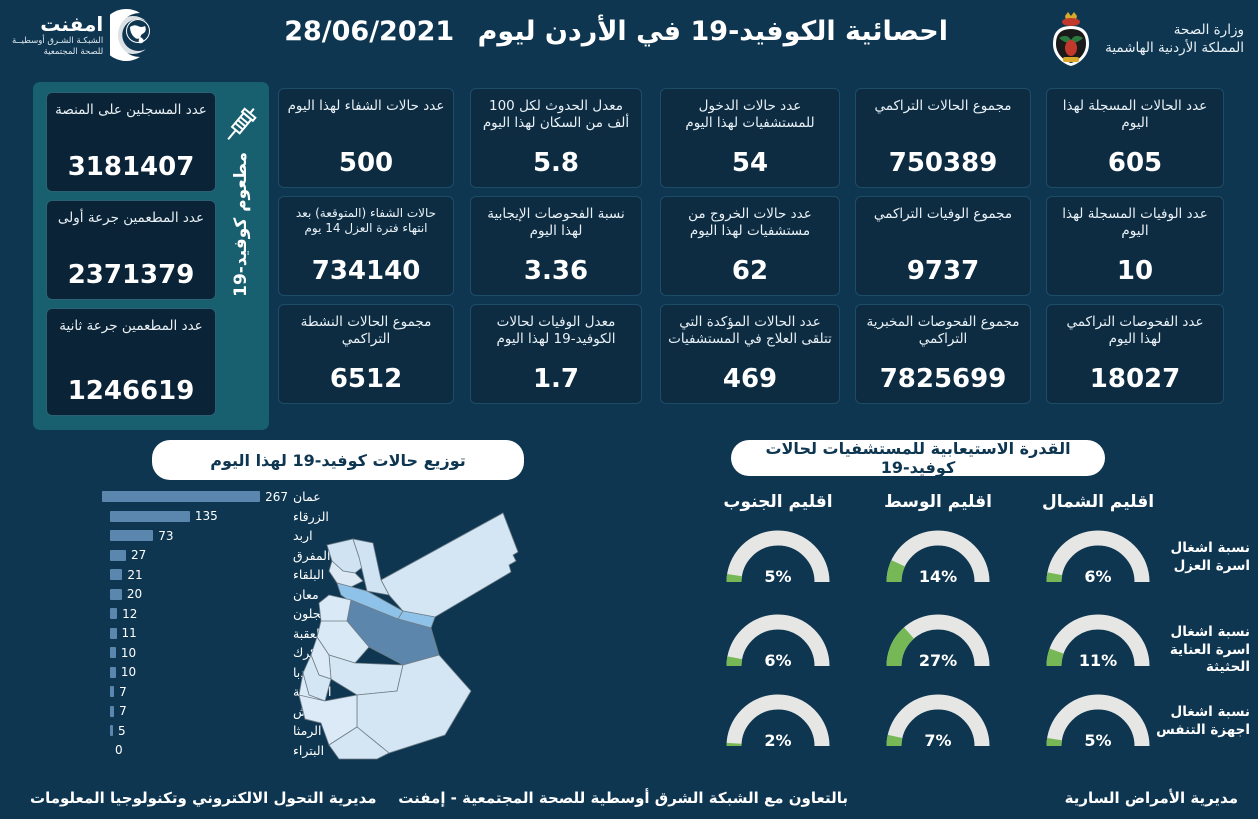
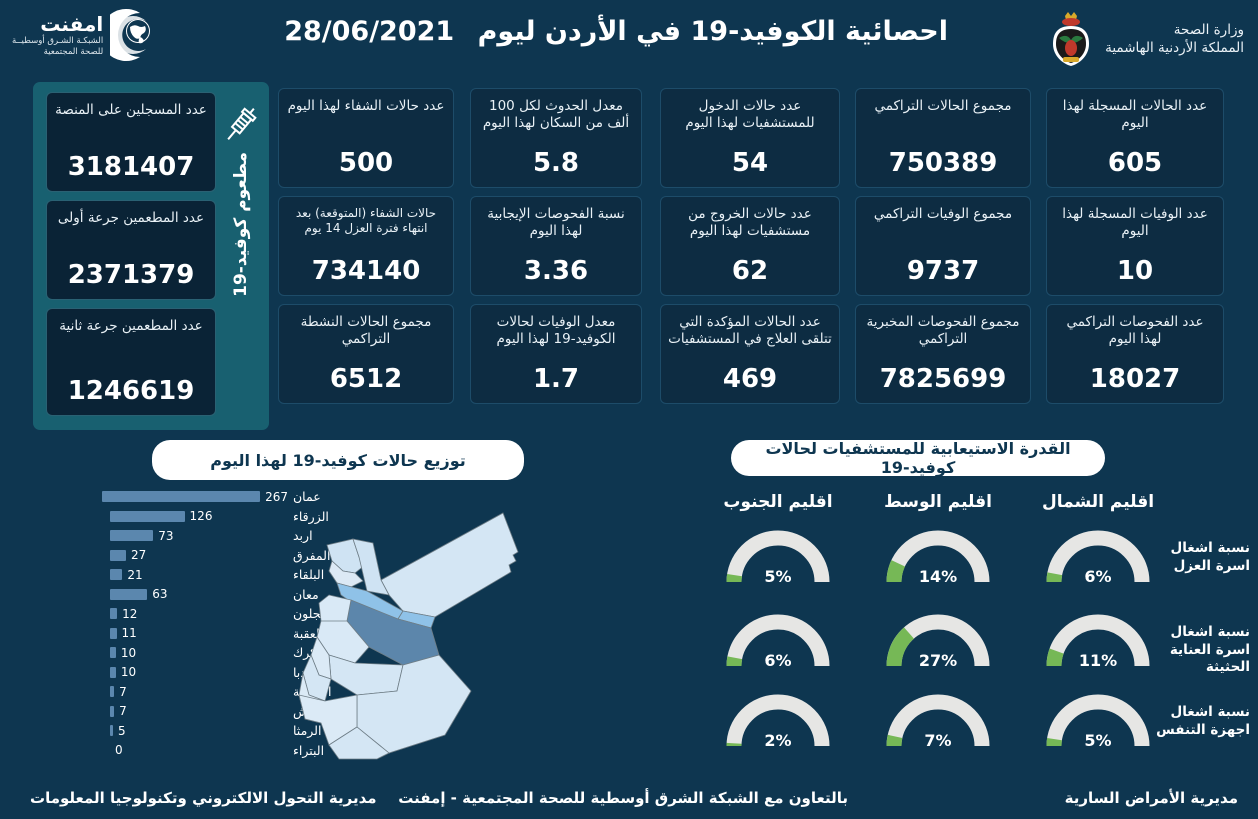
الزرقاء: 135 -> 126
معان: 20 -> 63
